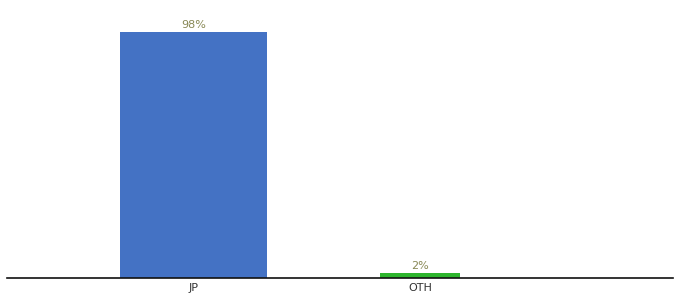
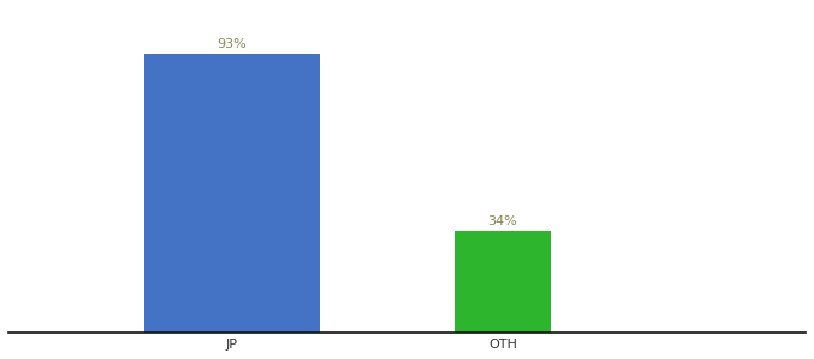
JP: 98% -> 93%
OTH: 2% -> 34%
